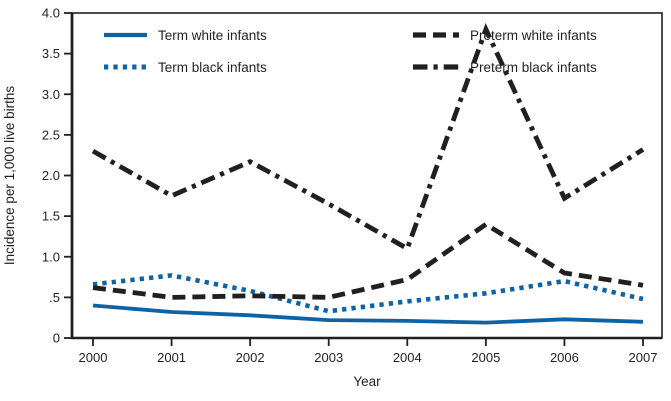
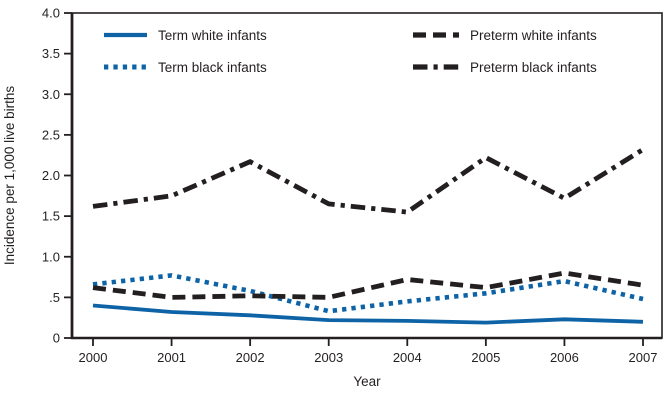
Preterm black infants/2000: 2.3 -> 1.6
Preterm black infants/2004: 1.1 -> 1.6
Preterm white infants/2005: 1.4 -> 0.6
Preterm black infants/2005: 3.8 -> 2.2
